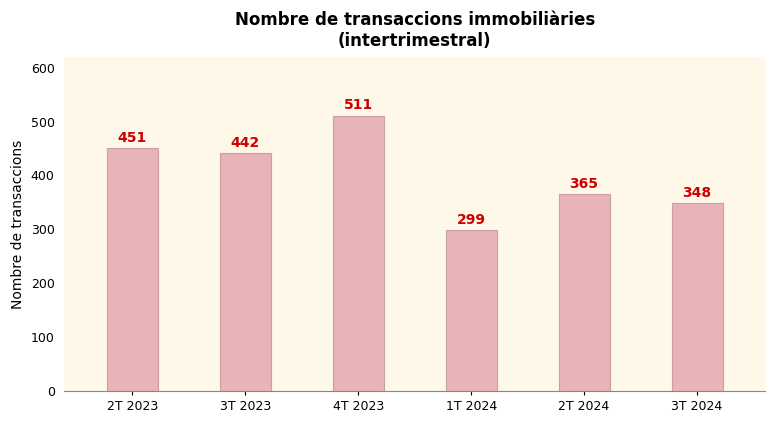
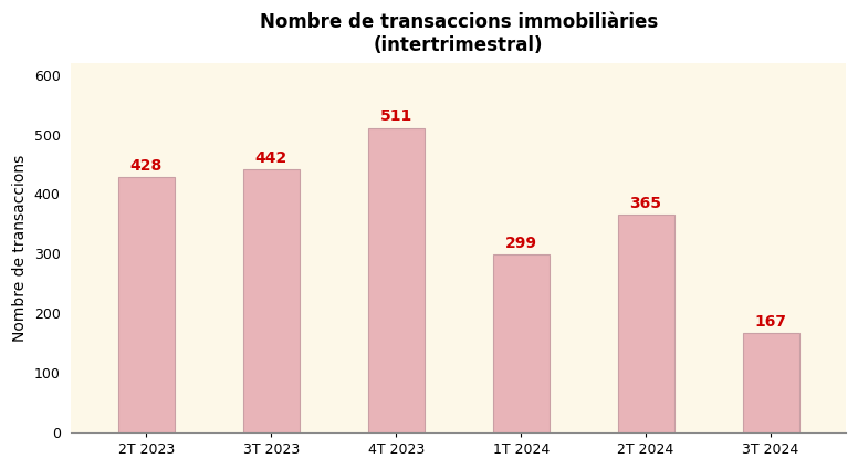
2T 2023: 451 -> 428
3T 2024: 348 -> 167
